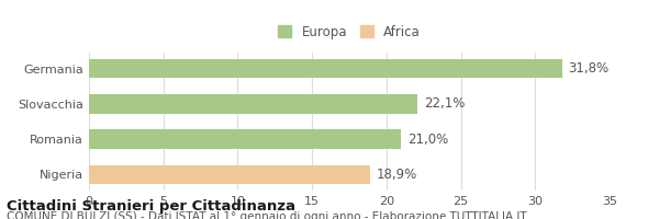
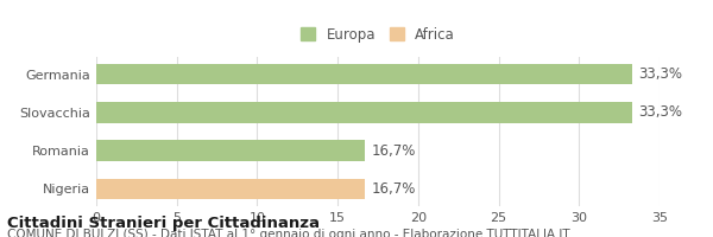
Germania: 31,8% -> 33,3%
Slovacchia: 22,1% -> 33,3%
Romania: 21,0% -> 16,7%
Nigeria: 18,9% -> 16,7%
